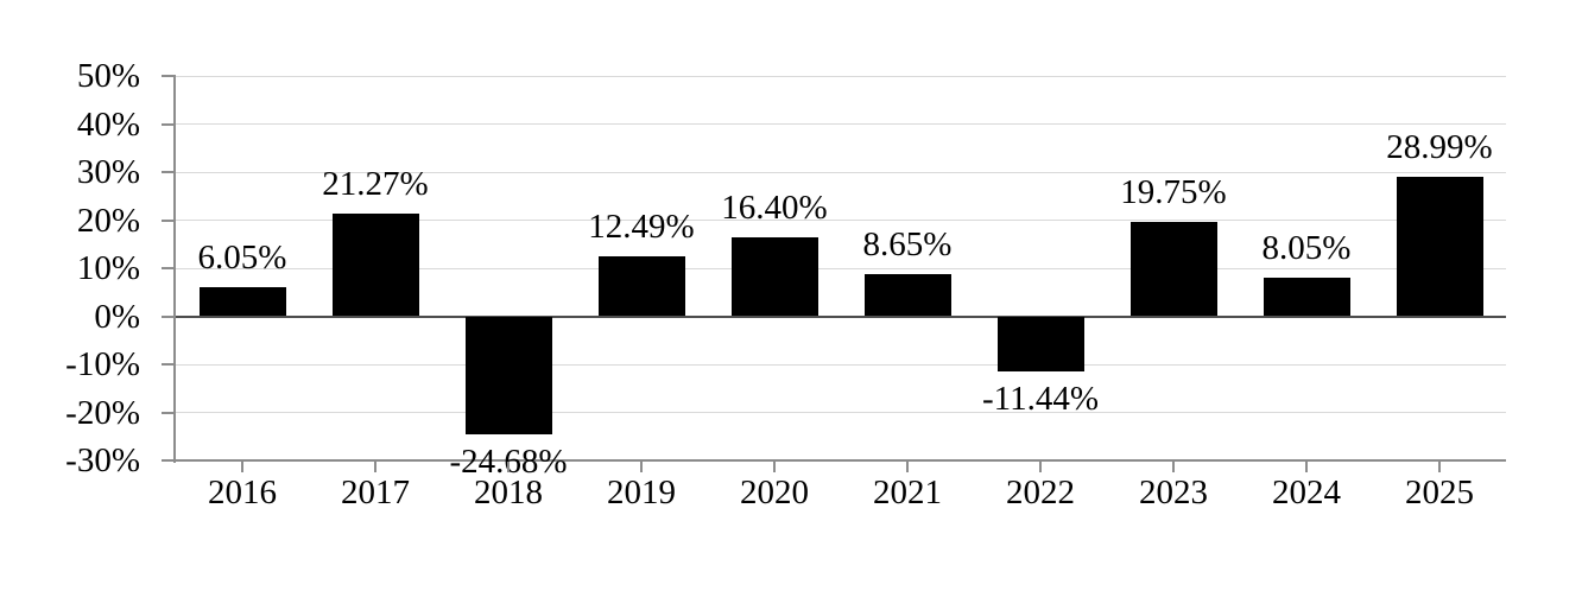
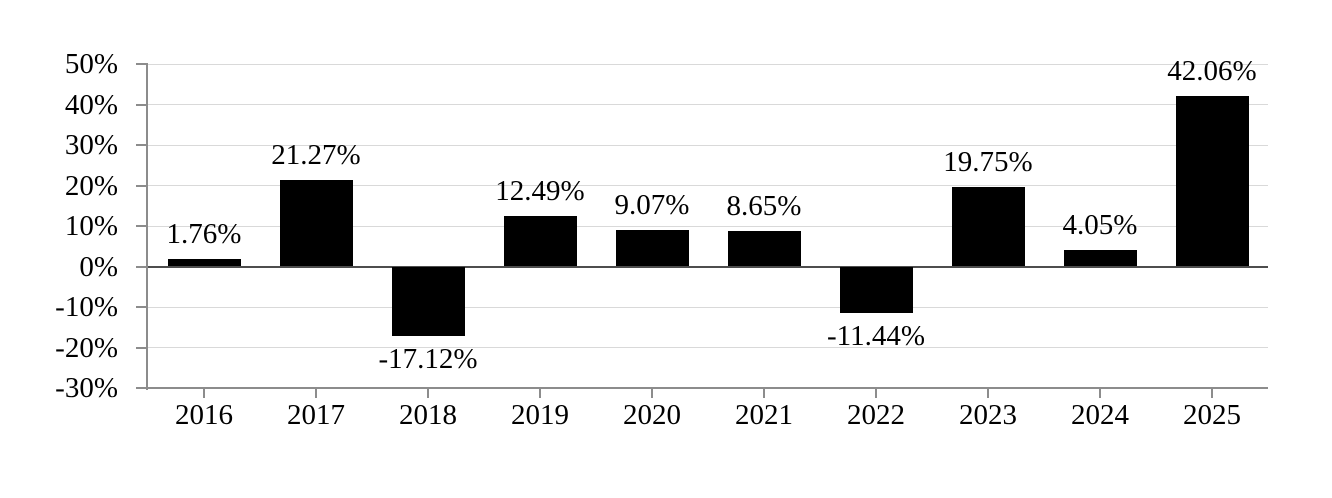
2016: 6.05% -> 1.76%
2018: -24.68% -> -17.12%
2020: 16.40% -> 9.07%
2024: 8.05% -> 4.05%
2025: 28.99% -> 42.06%
